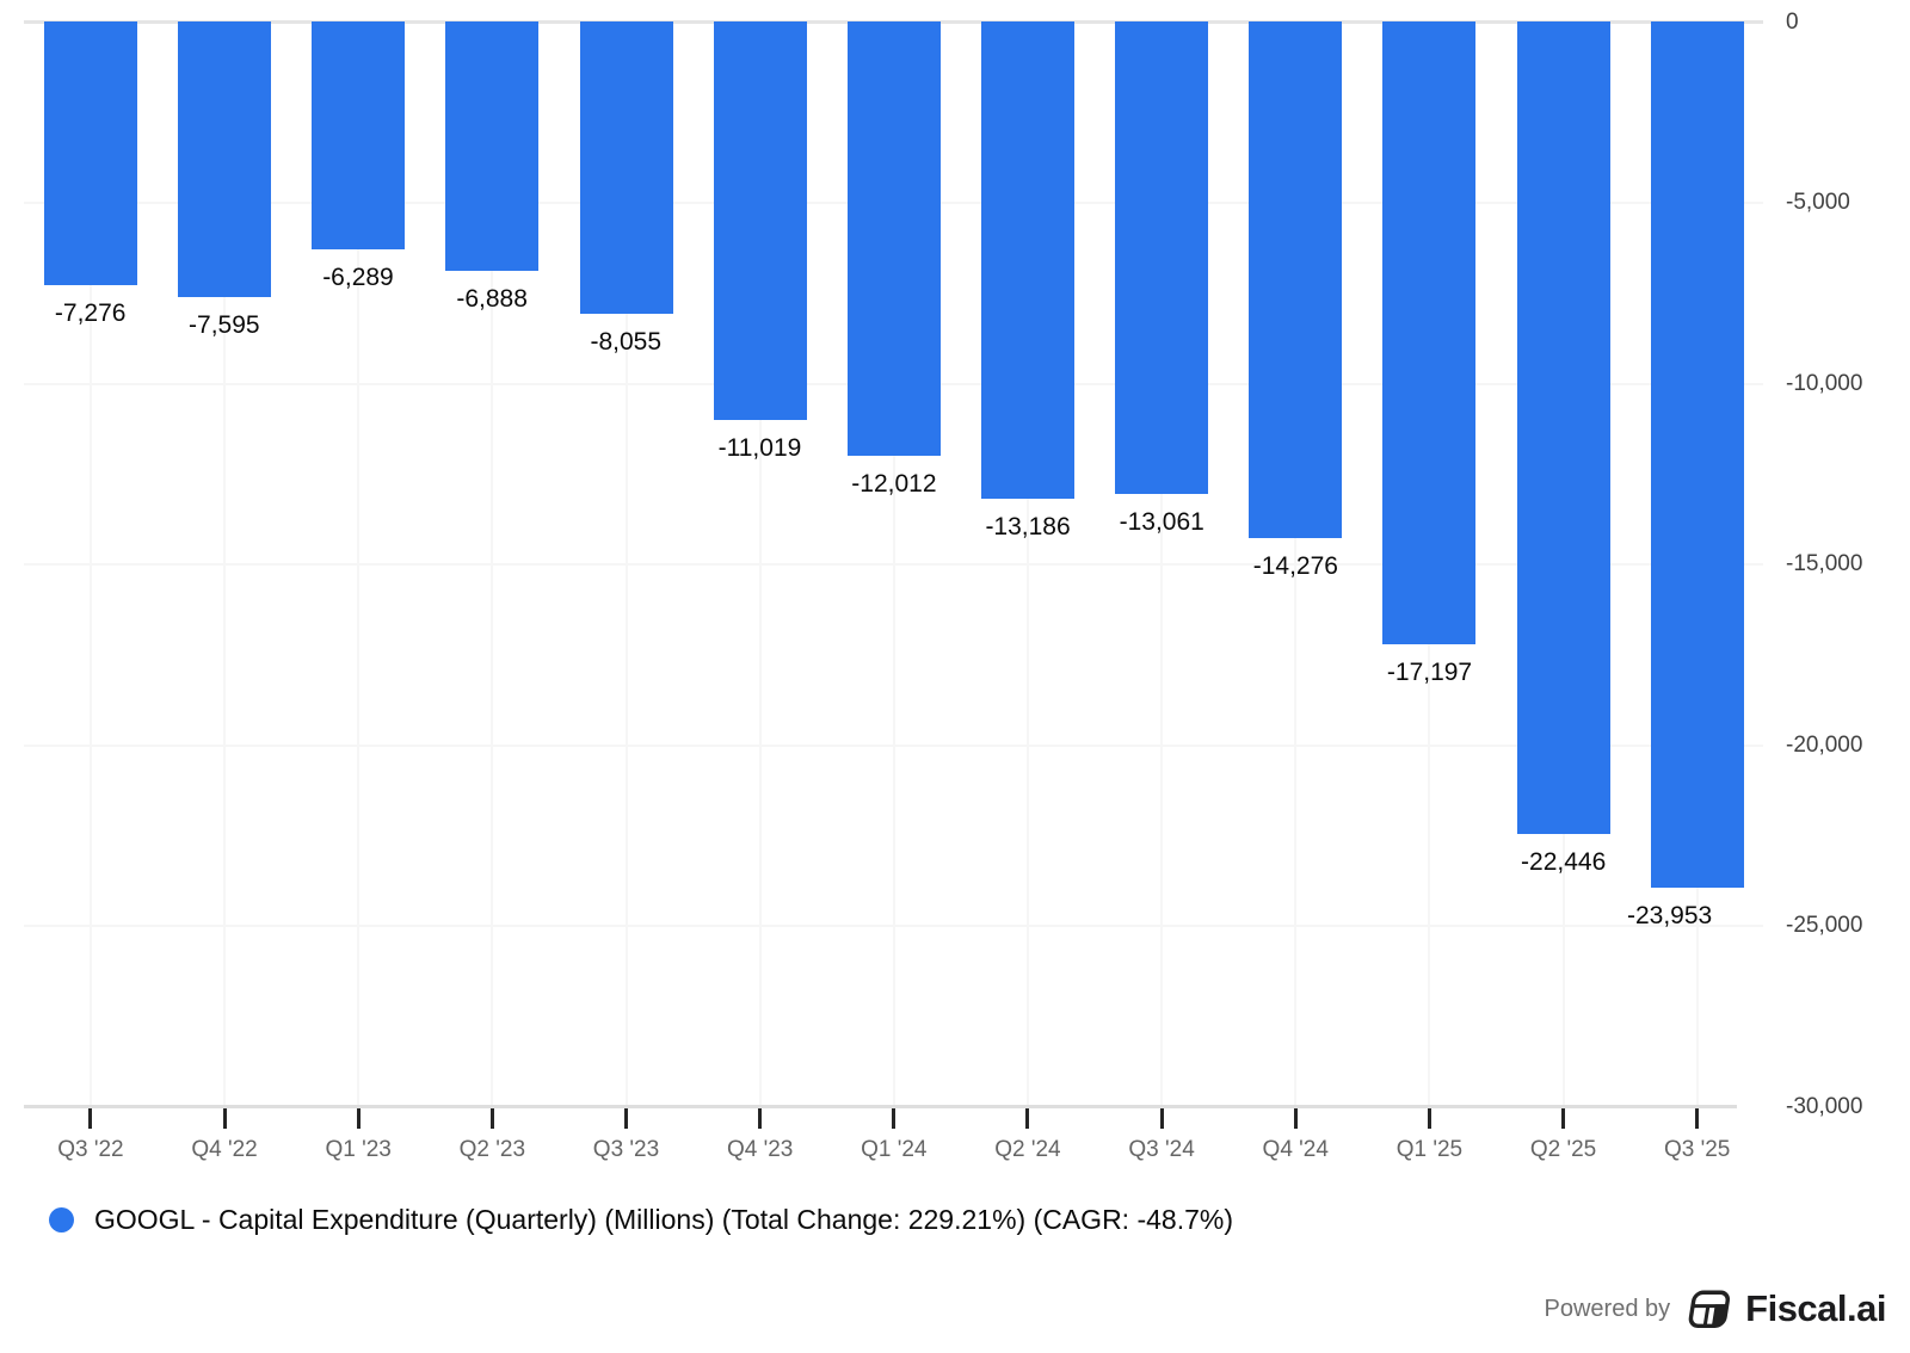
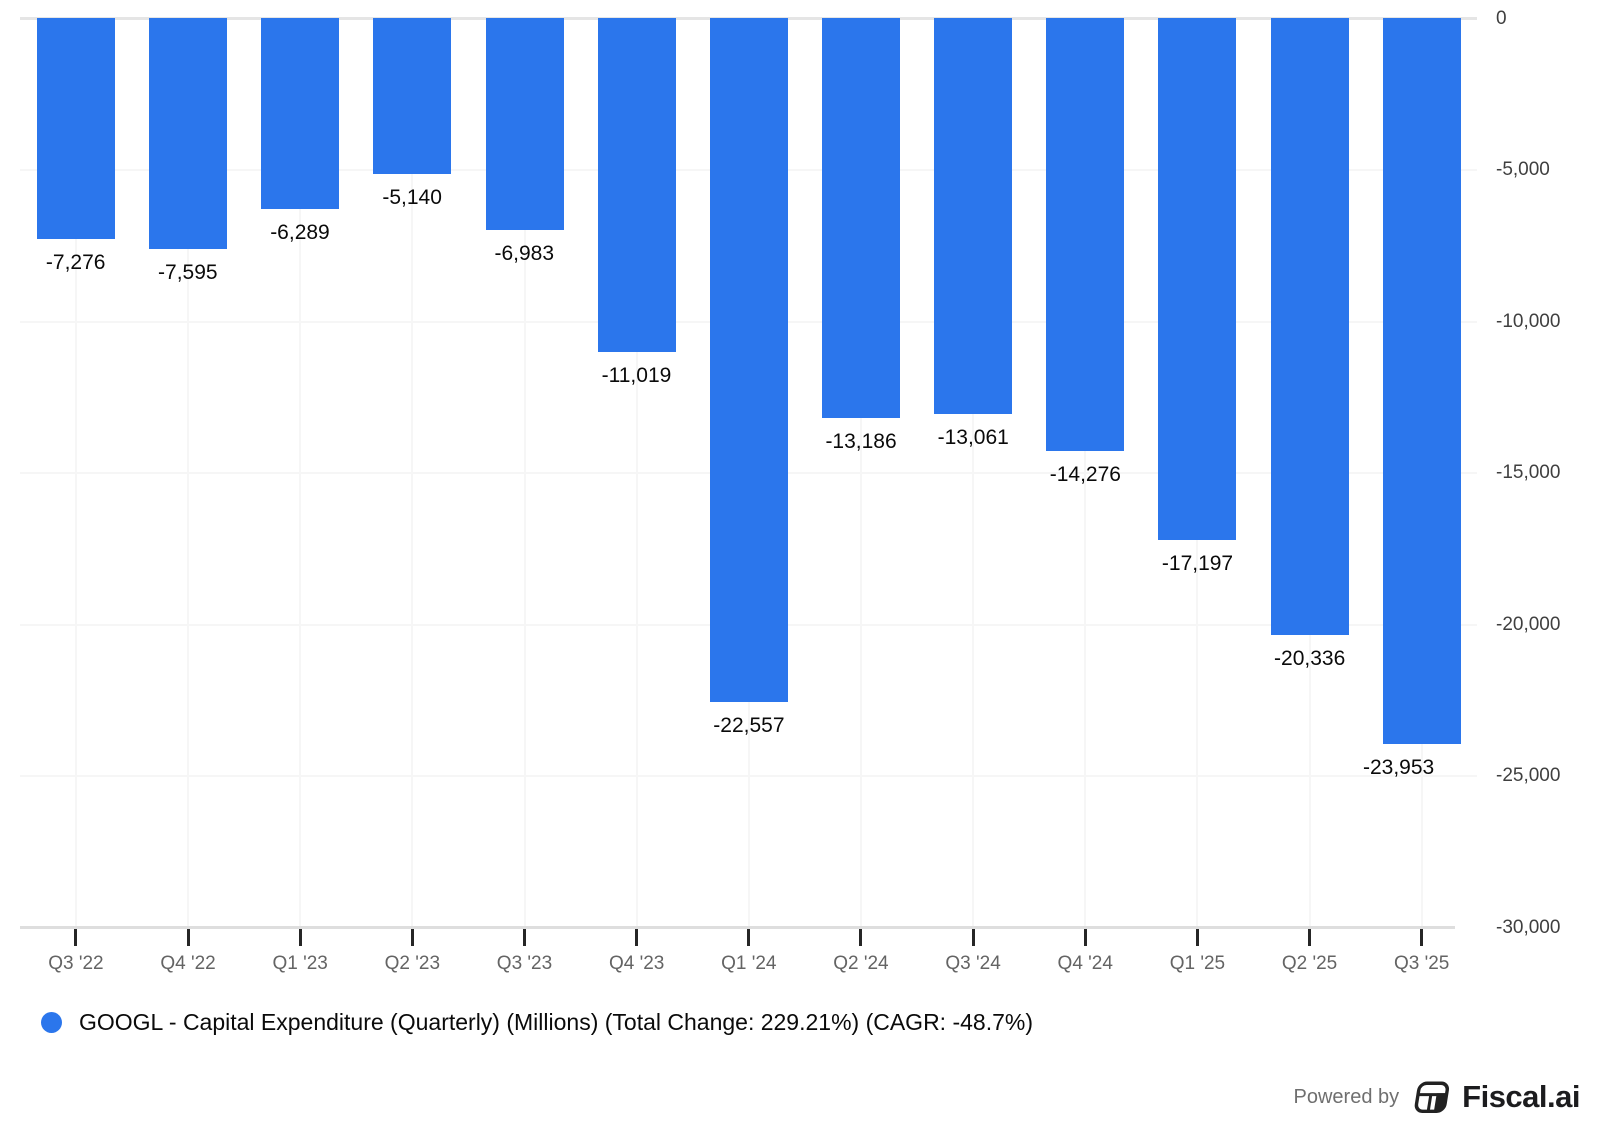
Q2 '23: -6,888 -> -5,140
Q3 '23: -8,055 -> -6,983
Q1 '24: -12,012 -> -22,557
Q2 '25: -22,446 -> -20,336
